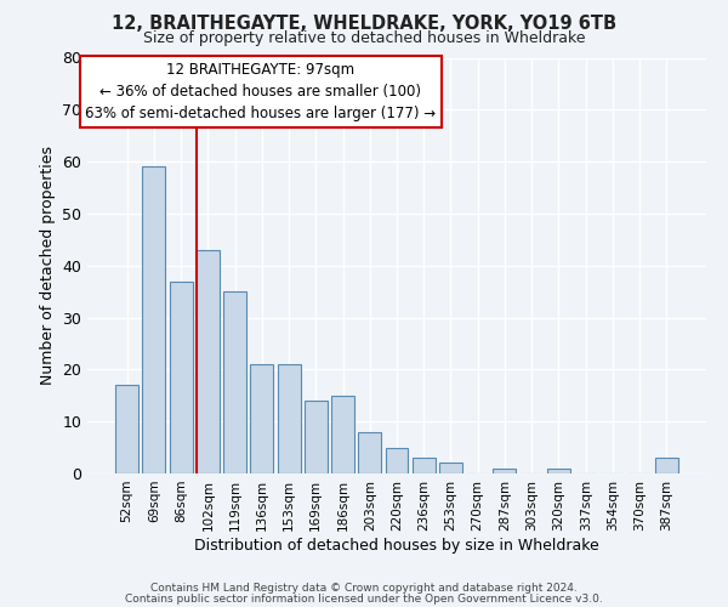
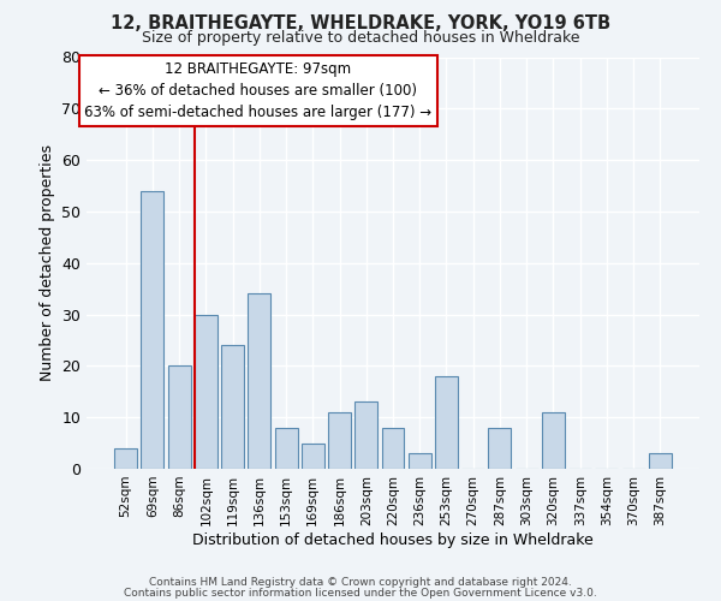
52sqm: 17 -> 4
69sqm: 59 -> 54
86sqm: 37 -> 20
102sqm: 43 -> 30
119sqm: 35 -> 24
136sqm: 21 -> 34
153sqm: 21 -> 8
169sqm: 14 -> 5
186sqm: 15 -> 11
203sqm: 8 -> 13
220sqm: 5 -> 8
253sqm: 2 -> 18
287sqm: 1 -> 8
320sqm: 1 -> 11
